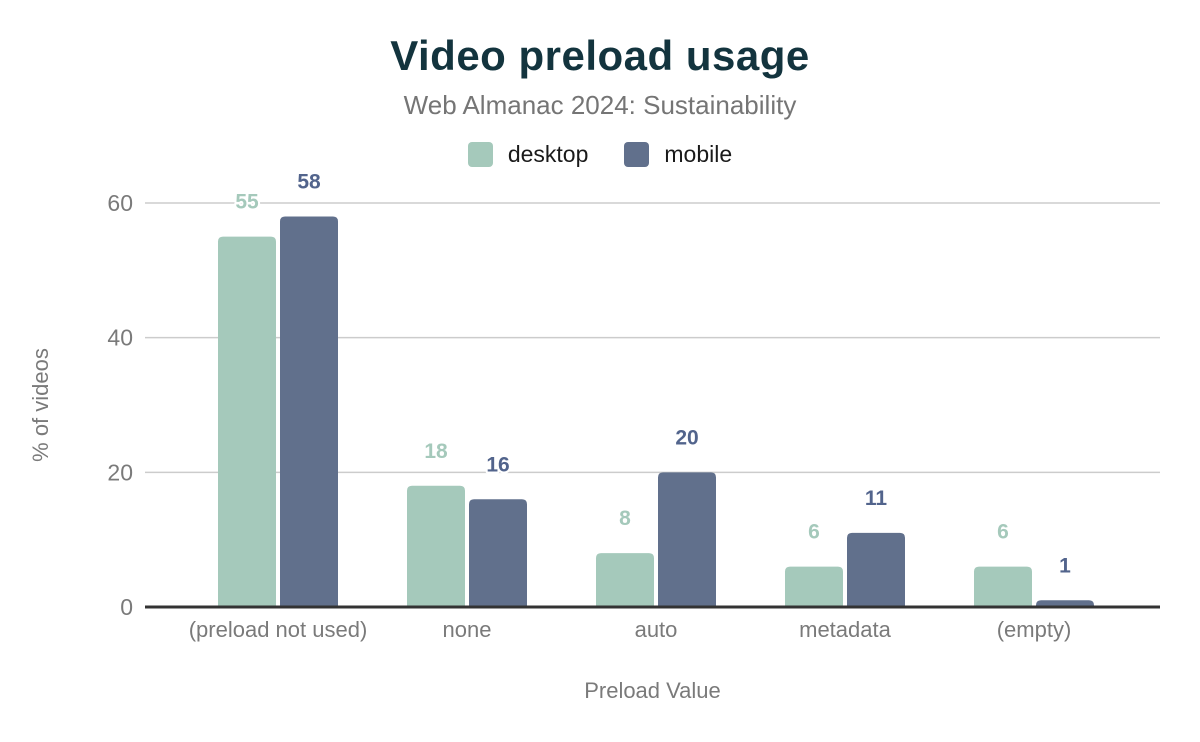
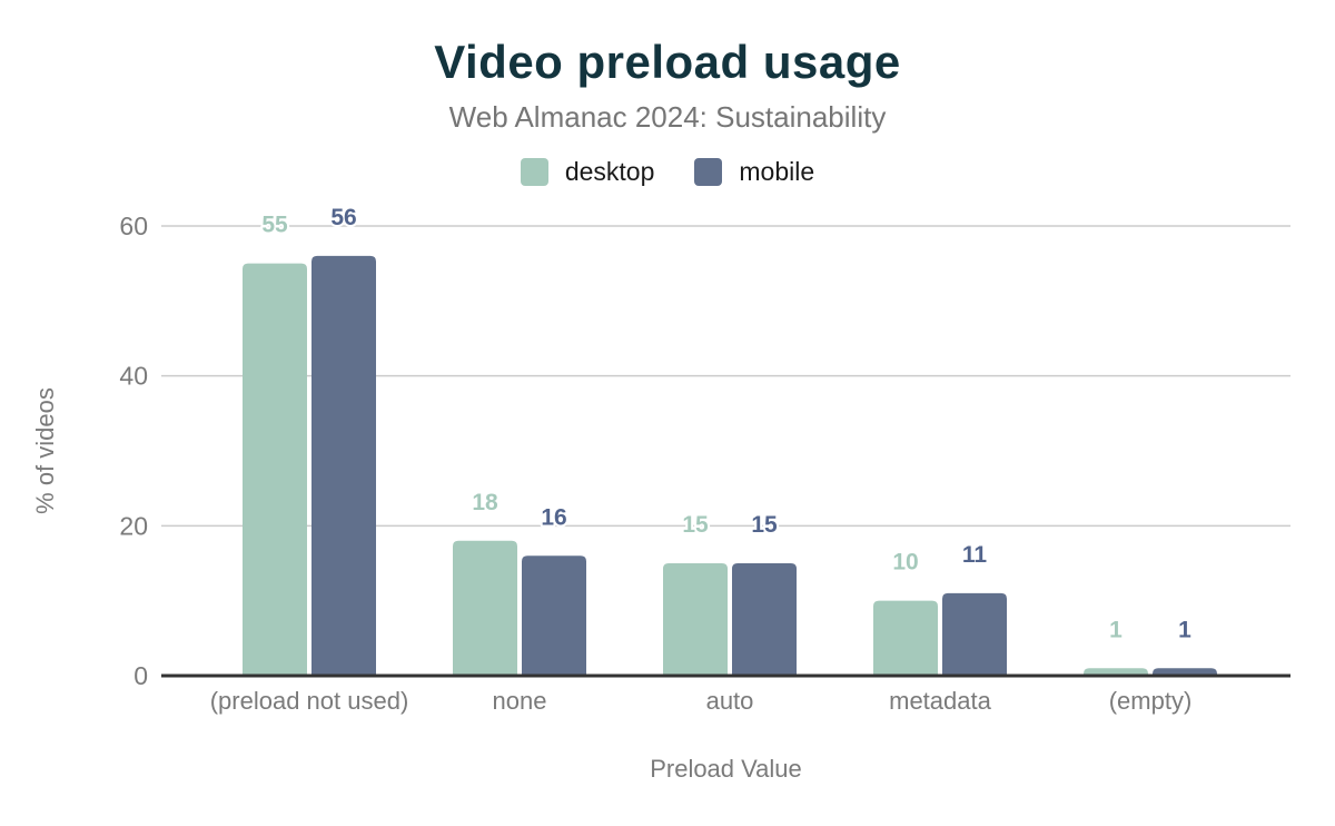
mobile/(preload not used): 58 -> 56
desktop/auto: 8 -> 15
mobile/auto: 20 -> 15
desktop/metadata: 6 -> 10
desktop/(empty): 6 -> 1
